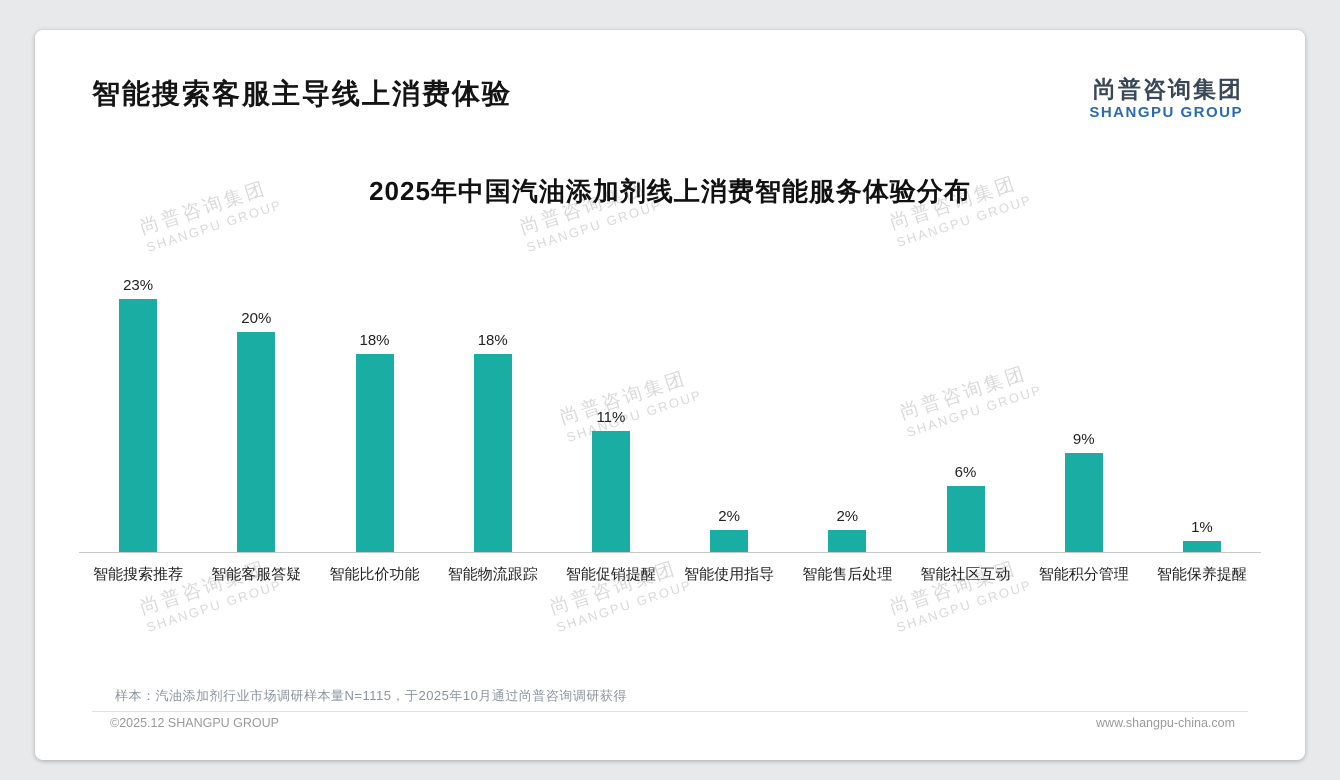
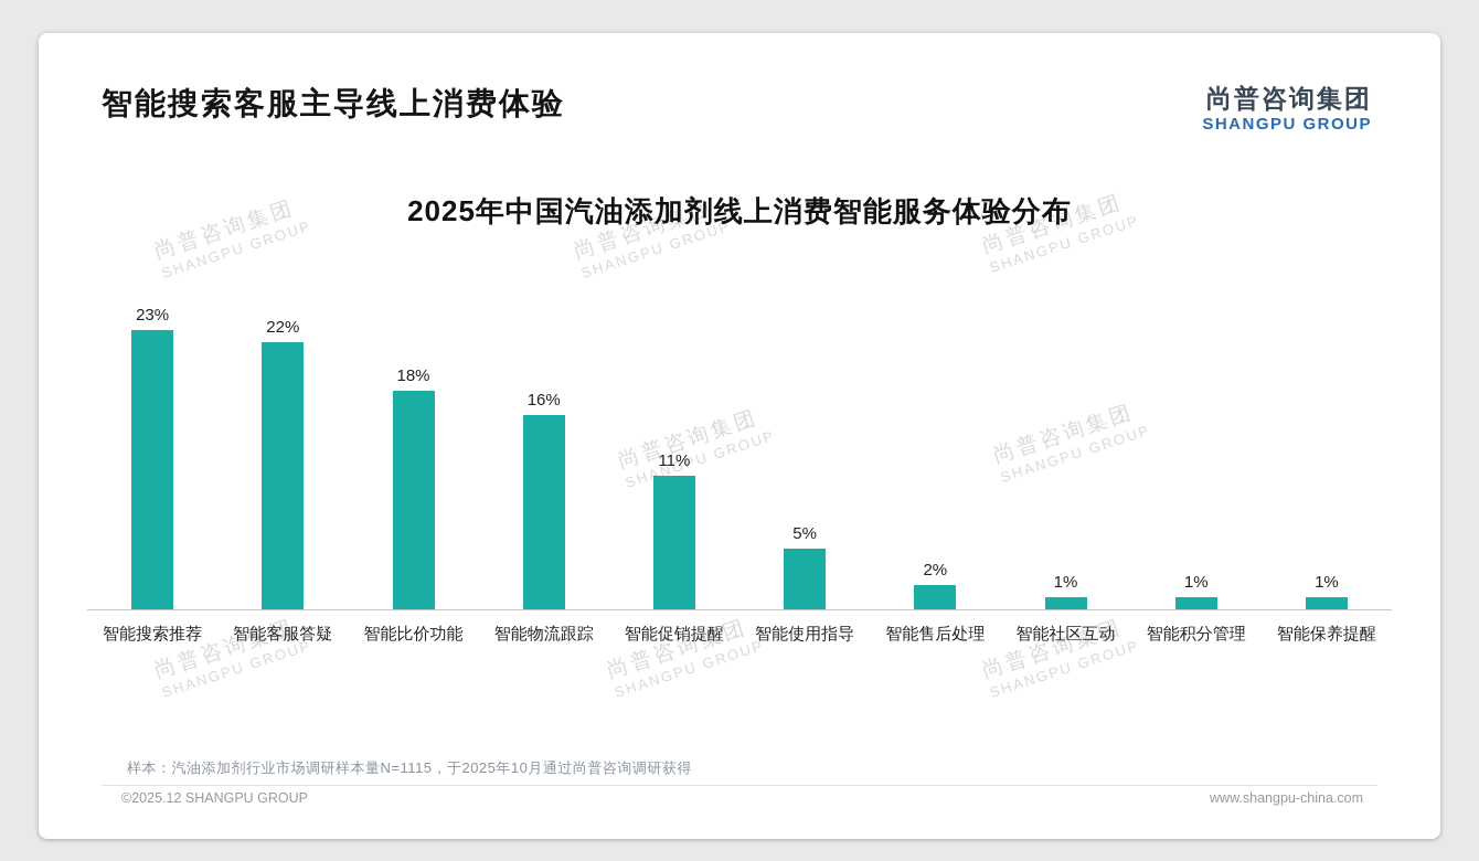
智能客服答疑: 20% -> 22%
智能物流跟踪: 18% -> 16%
智能使用指导: 2% -> 5%
智能社区互动: 6% -> 1%
智能积分管理: 9% -> 1%
